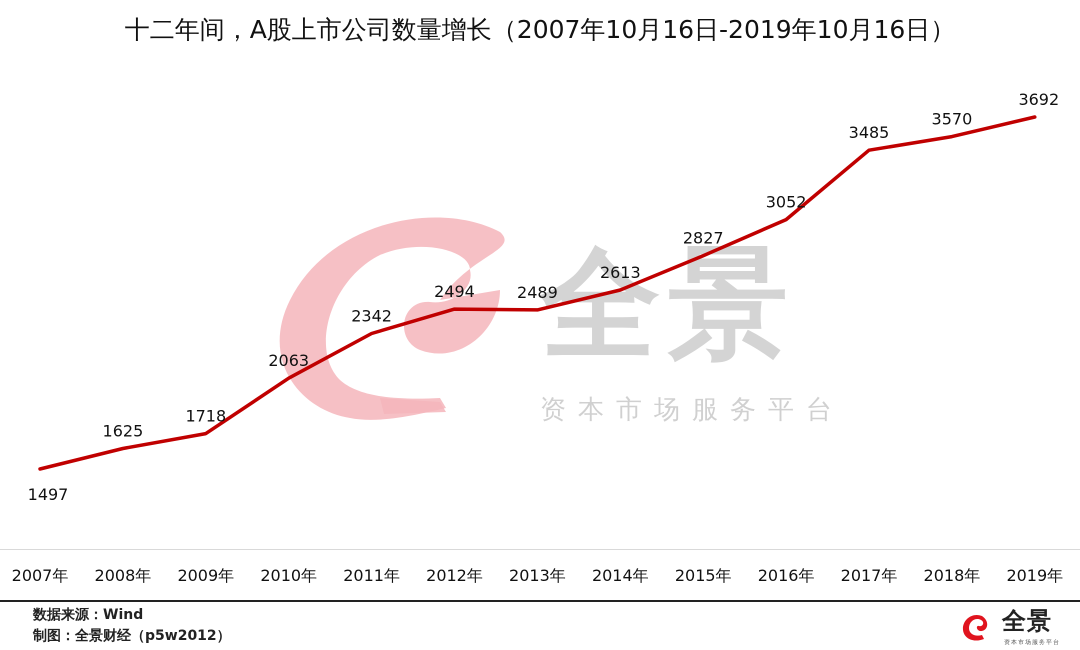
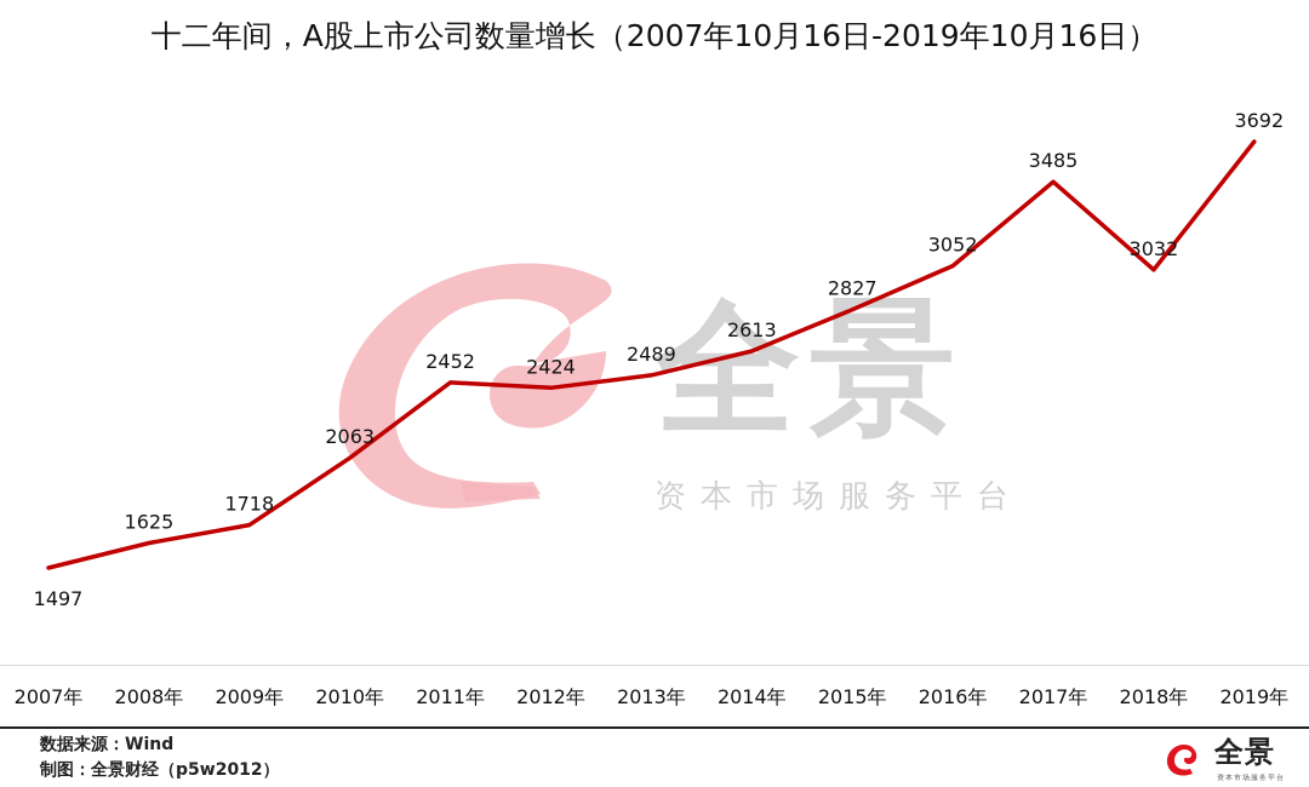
2011年: 2342 -> 2452
2012年: 2494 -> 2424
2018年: 3570 -> 3032
